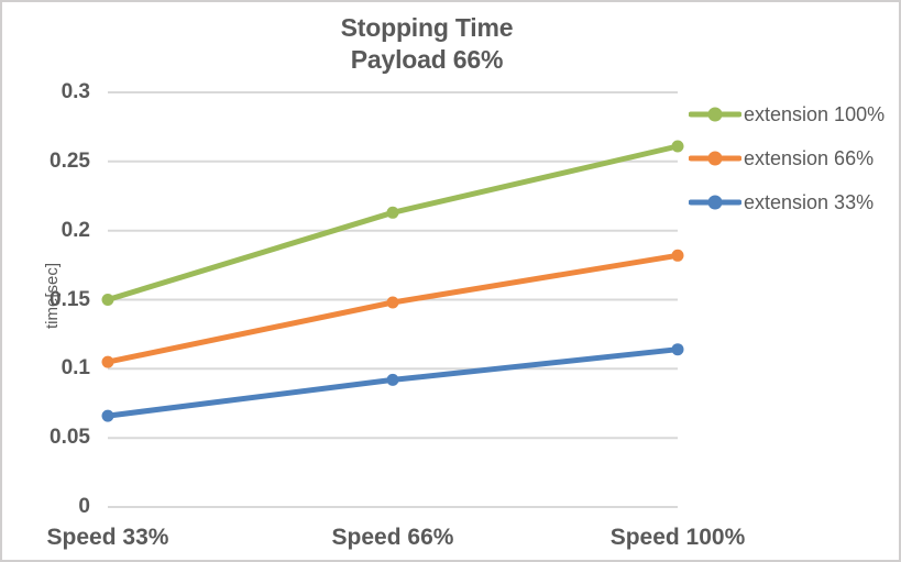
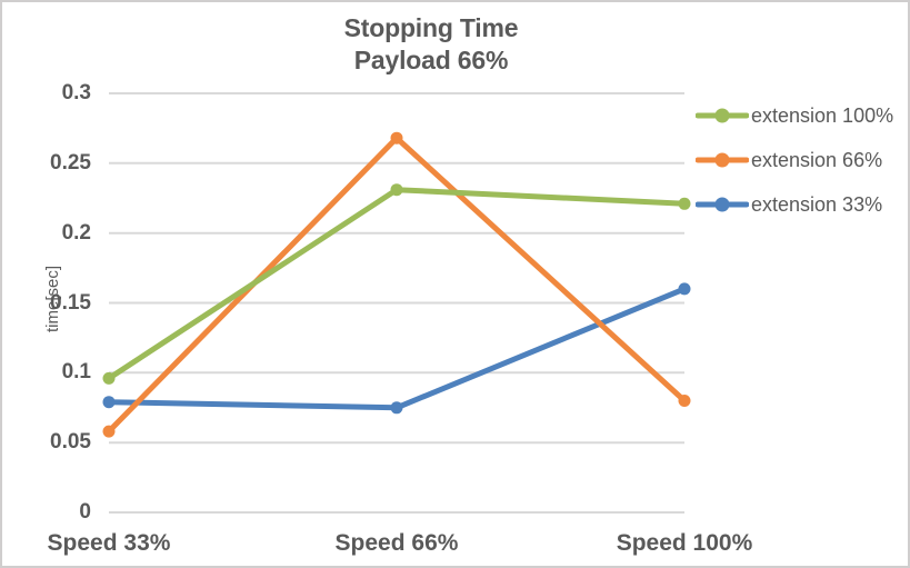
extension 100%/Speed 33%: 0.150 -> 0.096
extension 66%/Speed 33%: 0.105 -> 0.058
extension 33%/Speed 33%: 0.066 -> 0.079
extension 100%/Speed 66%: 0.213 -> 0.231
extension 66%/Speed 66%: 0.148 -> 0.268
extension 33%/Speed 66%: 0.092 -> 0.075
extension 100%/Speed 100%: 0.261 -> 0.221
extension 66%/Speed 100%: 0.182 -> 0.080
extension 33%/Speed 100%: 0.114 -> 0.160
